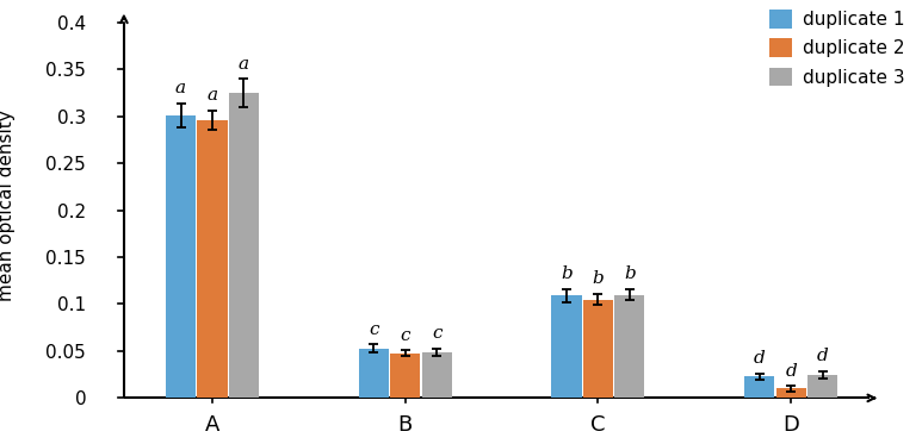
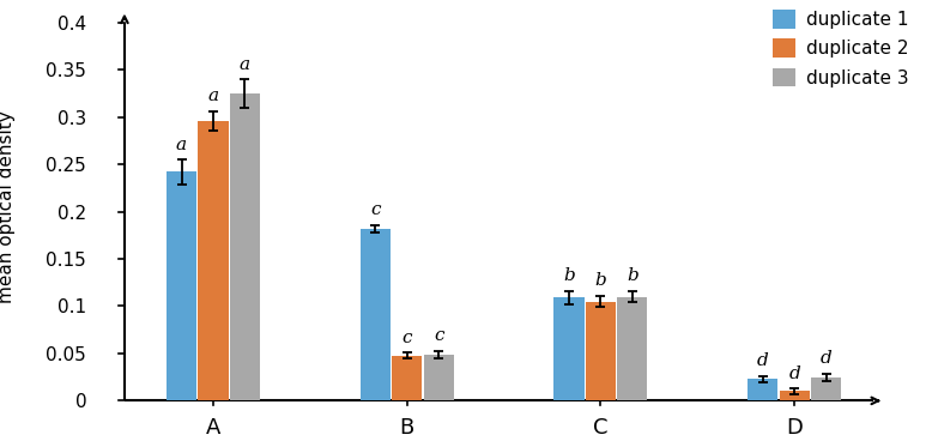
duplicate 1/A: 0.301 -> 0.242
duplicate 1/B: 0.053 -> 0.182
